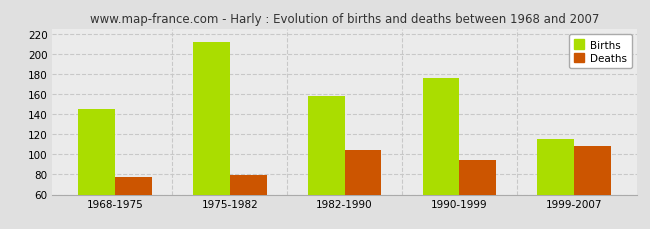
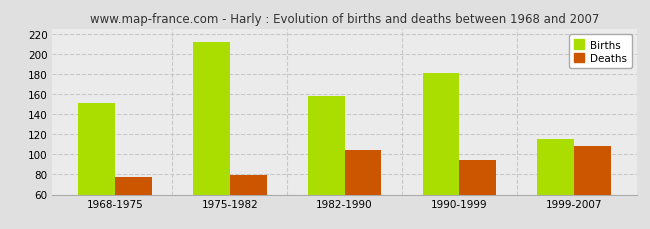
Births/1968-1975: 145 -> 151
Births/1990-1999: 176 -> 181
